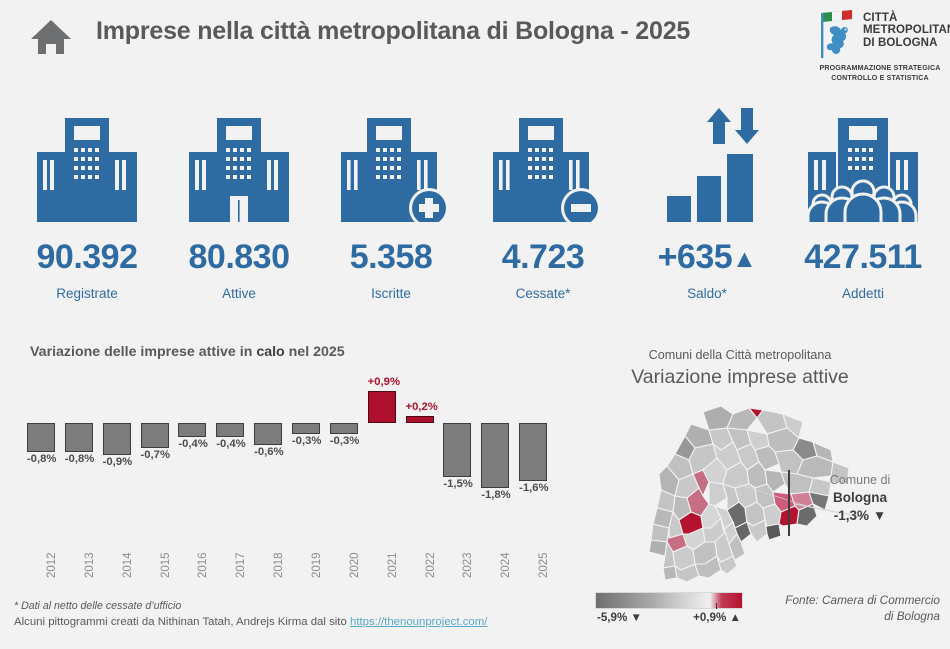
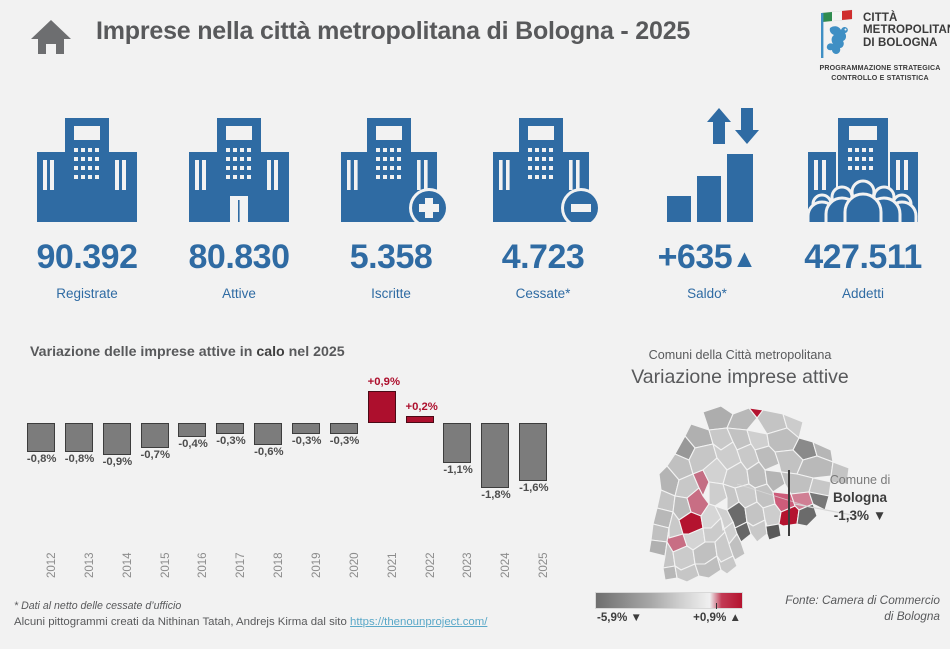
2017: -0,4% -> -0,3%
2023: -1,5% -> -1,1%
